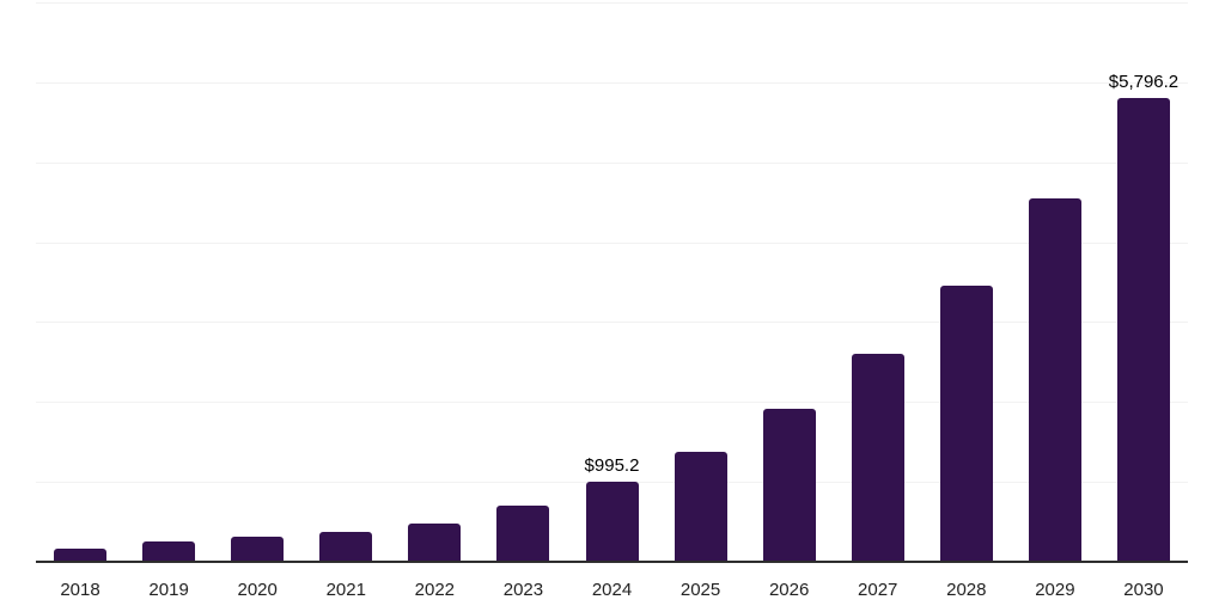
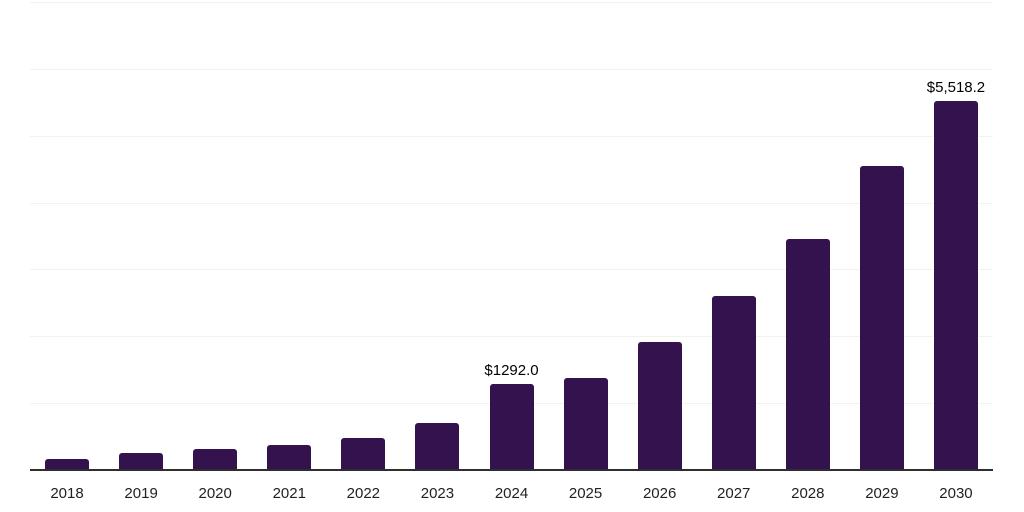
2024: $995.2 -> $1292.0
2030: $5,796.2 -> $5,518.2
